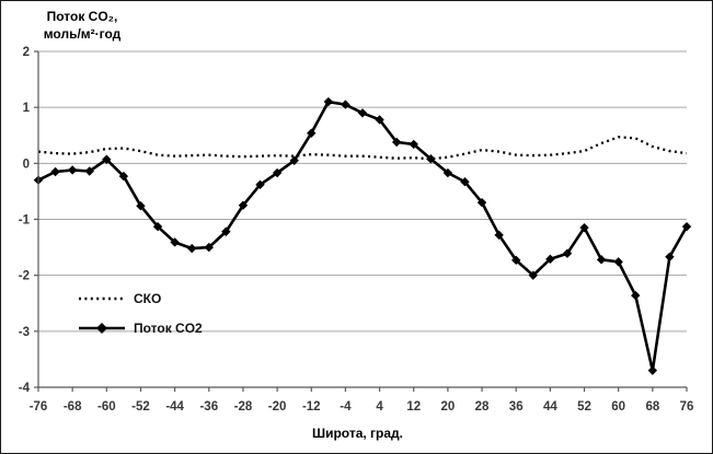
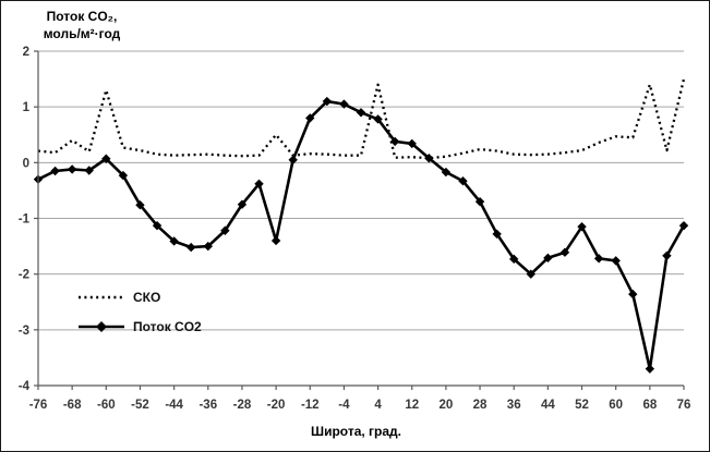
СКО/-68: 0.2 -> 0.4
СКО/-60: 0.3 -> 1.3
СКО/-20: 0.1 -> 0.5
Поток CO2/-20: -0.2 -> -1.4
Поток CO2/-12: 0.5 -> 0.8
СКО/4: 0.1 -> 1.4
СКО/68: 0.3 -> 1.4
СКО/76: 0.2 -> 1.5
